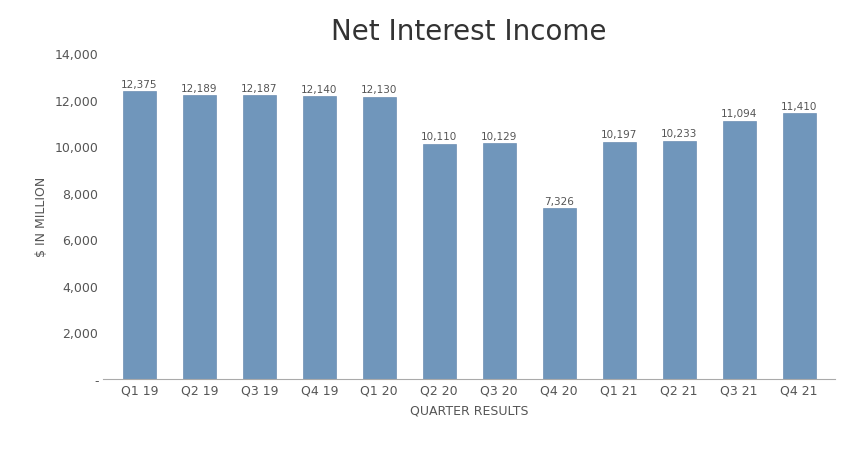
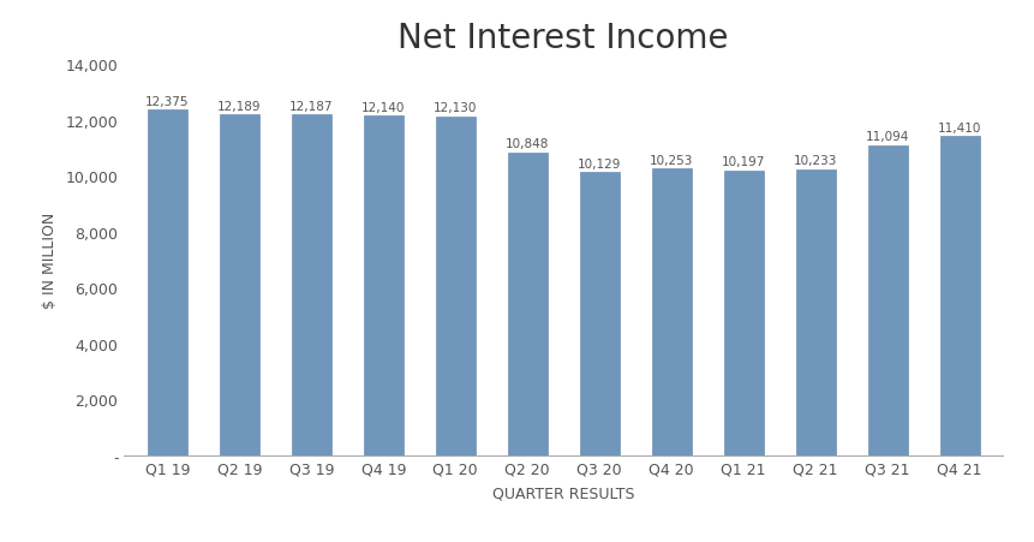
Q2 20: 10,110 -> 10,848
Q4 20: 7,326 -> 10,253
